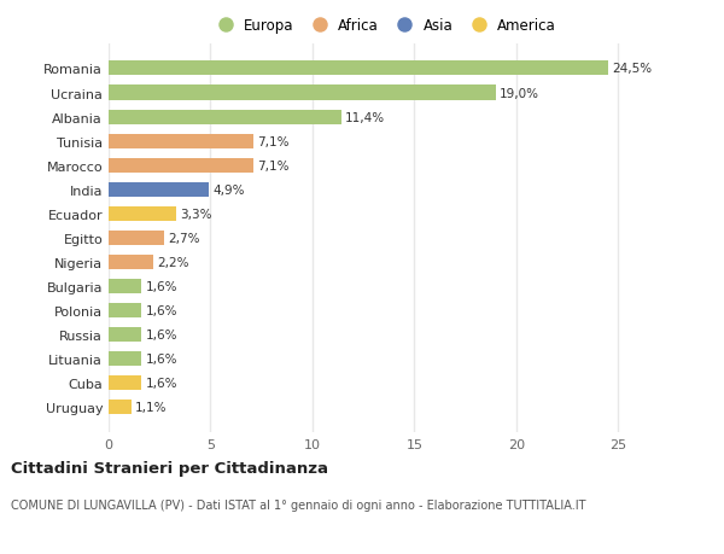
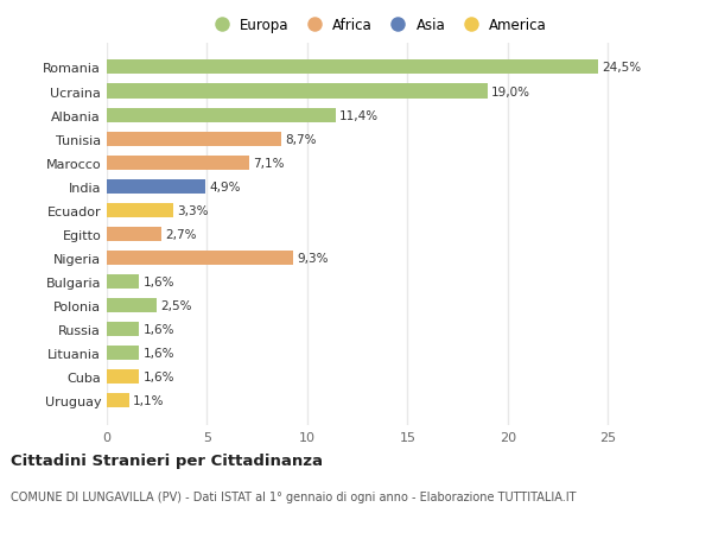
Tunisia: 7,1% -> 8,7%
Nigeria: 2,2% -> 9,3%
Polonia: 1,6% -> 2,5%
